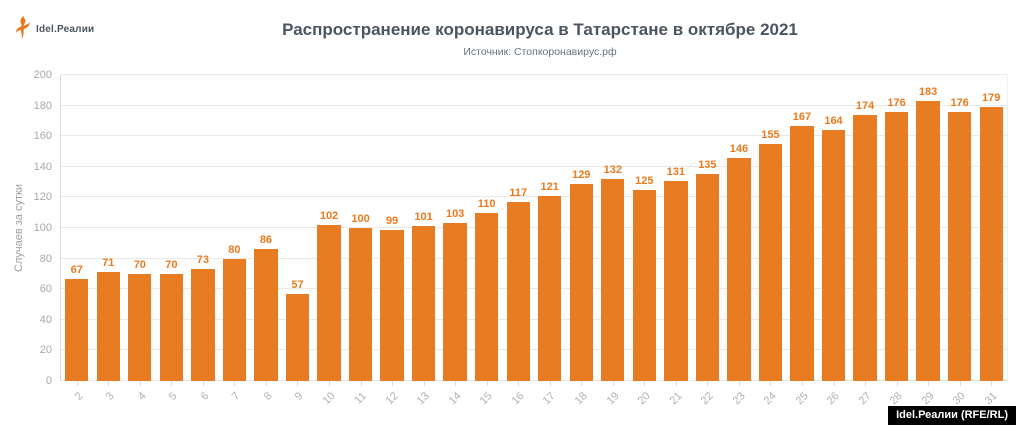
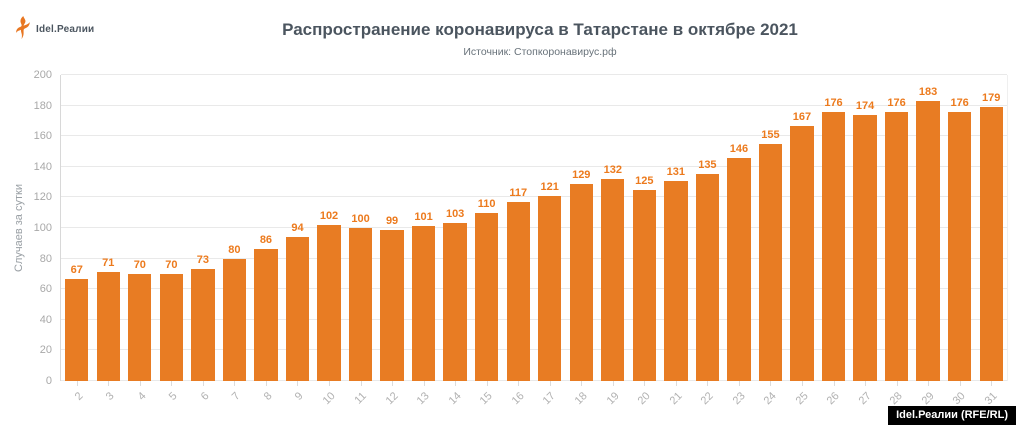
9: 57 -> 94
26: 164 -> 176
